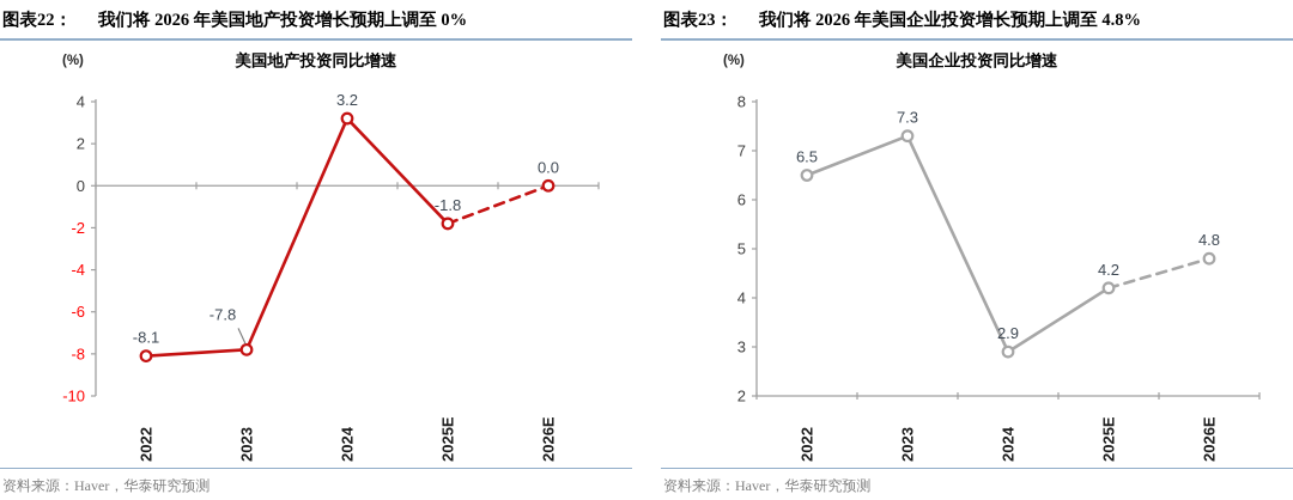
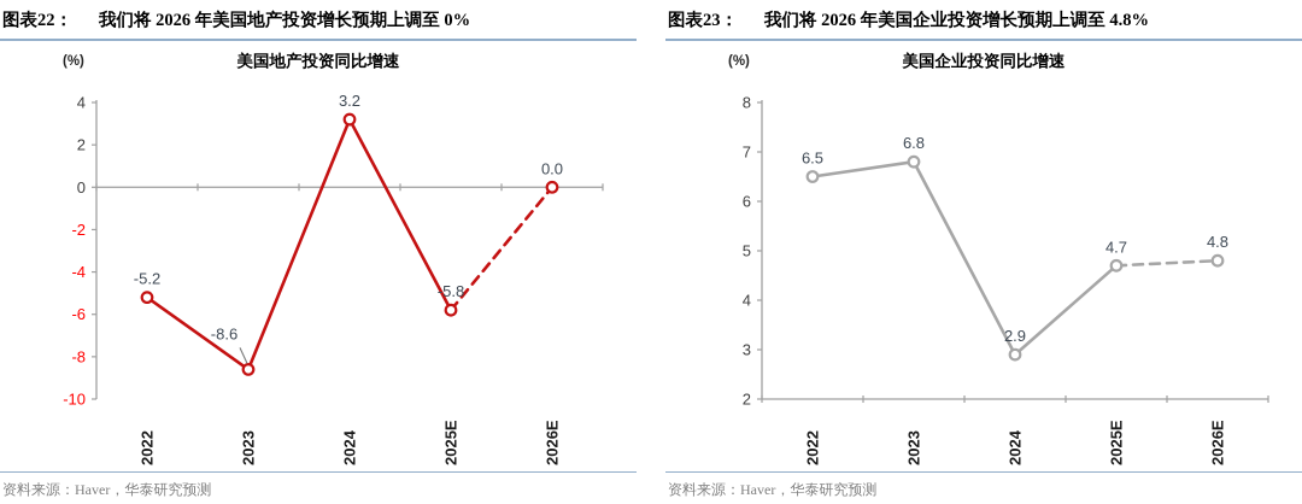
美国地产投资同比增速/2022: -8.1 -> -5.2
美国地产投资同比增速/2023: -7.8 -> -8.6
美国地产投资同比增速/2025E: -1.8 -> -5.8
美国企业投资同比增速/2023: 7.3 -> 6.8
美国企业投资同比增速/2025E: 4.2 -> 4.7
